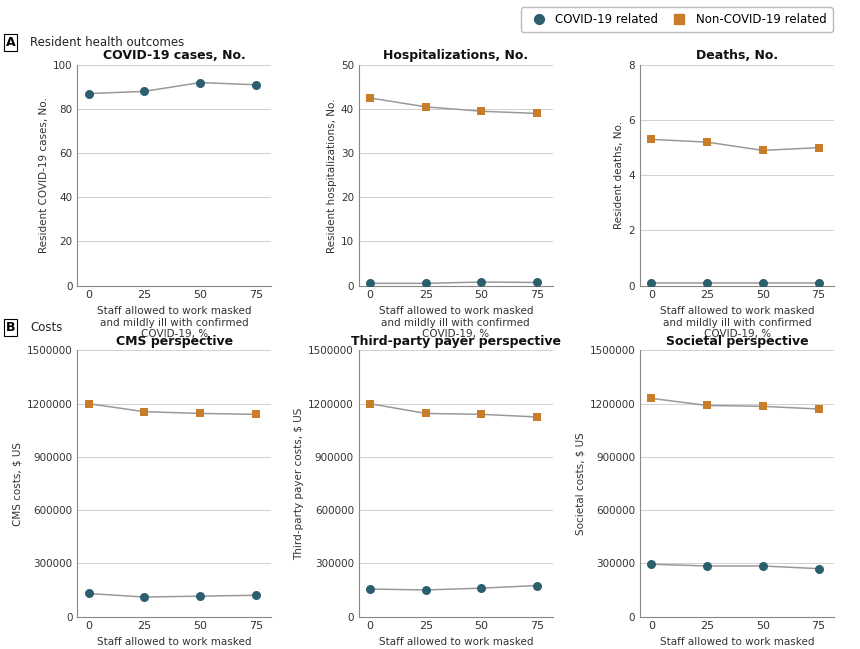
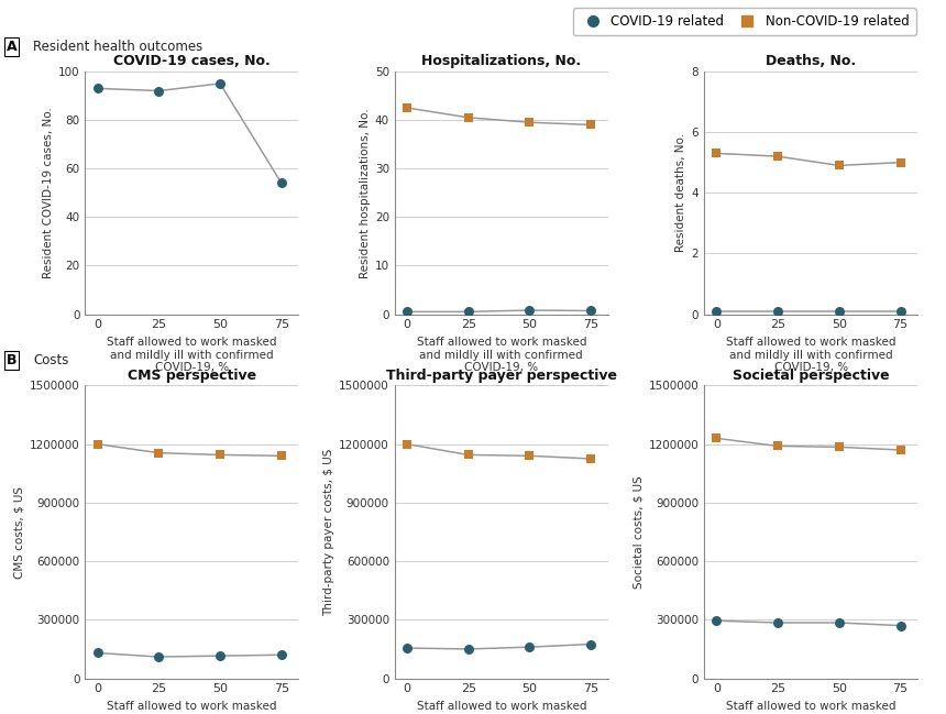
COVID-19 cases, No./0: 87 -> 93
COVID-19 cases, No./25: 88 -> 92
COVID-19 cases, No./50: 92 -> 95
COVID-19 cases, No./75: 91 -> 54
